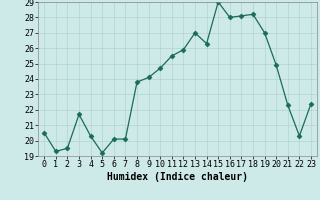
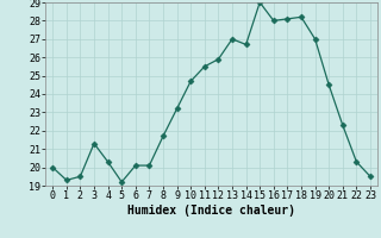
0: 20.5 -> 20.0
3: 21.7 -> 21.3
8: 23.8 -> 21.7
9: 24.1 -> 23.2
14: 26.3 -> 26.7
20: 24.9 -> 24.5
23: 22.4 -> 19.5
